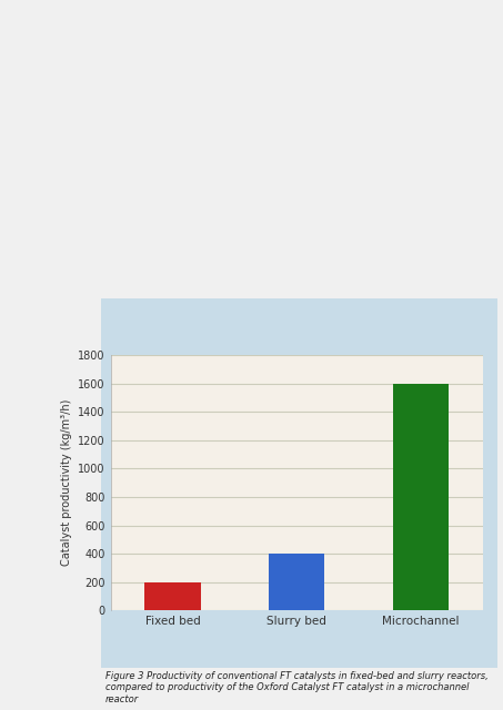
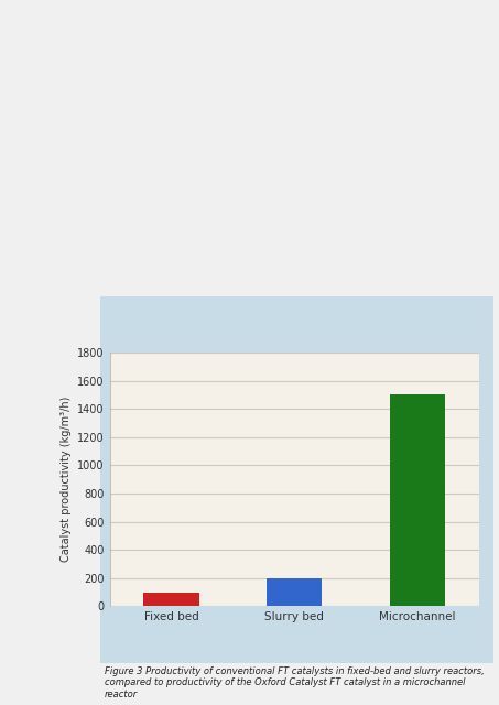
Fixed bed: 200 -> 100
Slurry bed: 400 -> 200
Microchannel: 1600 -> 1500
